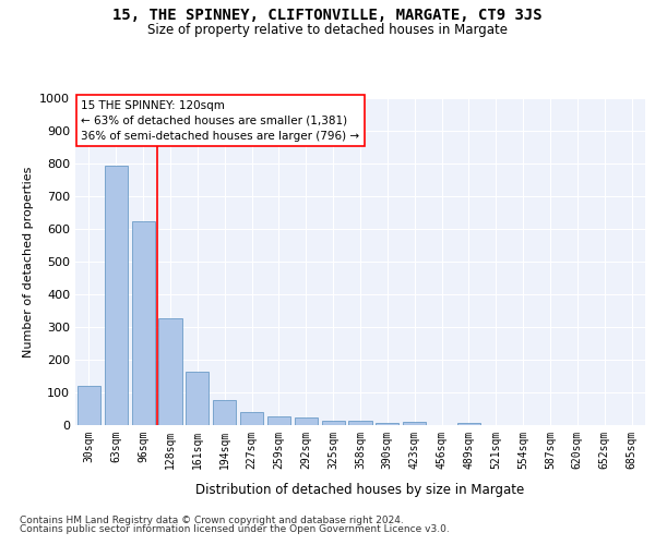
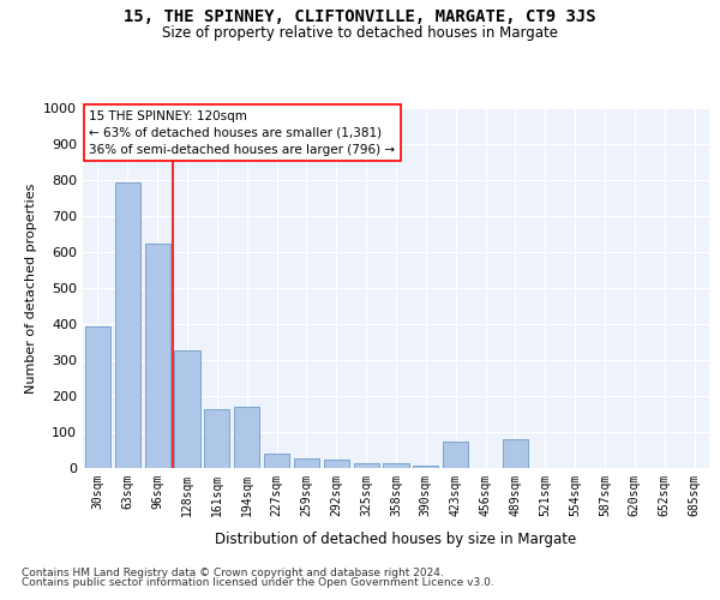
30sqm: 120 -> 395
194sqm: 78 -> 170
423sqm: 10 -> 75
489sqm: 8 -> 80
